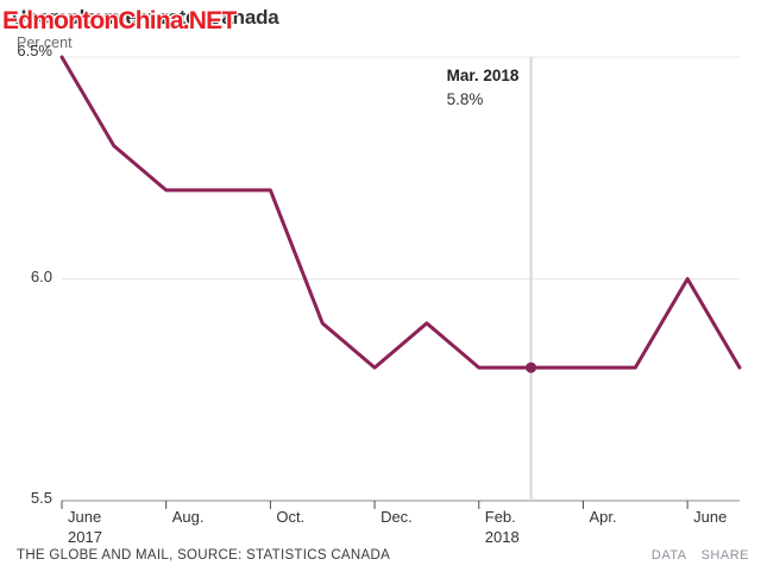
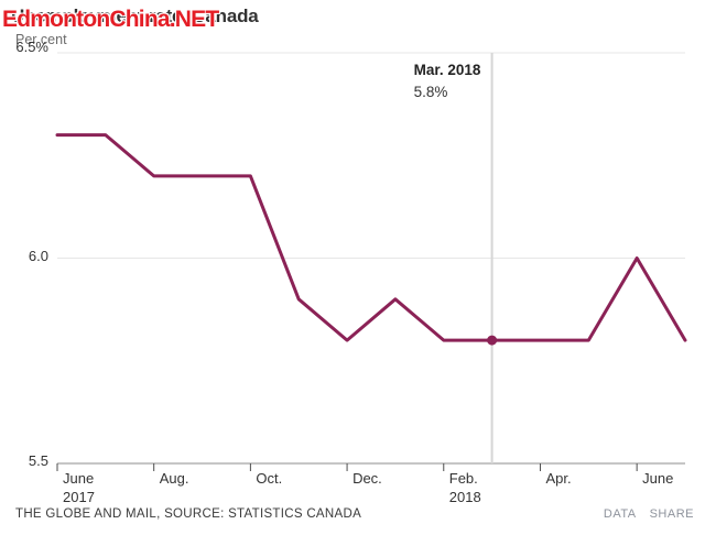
June 2017: 6.5% -> 6.3%
